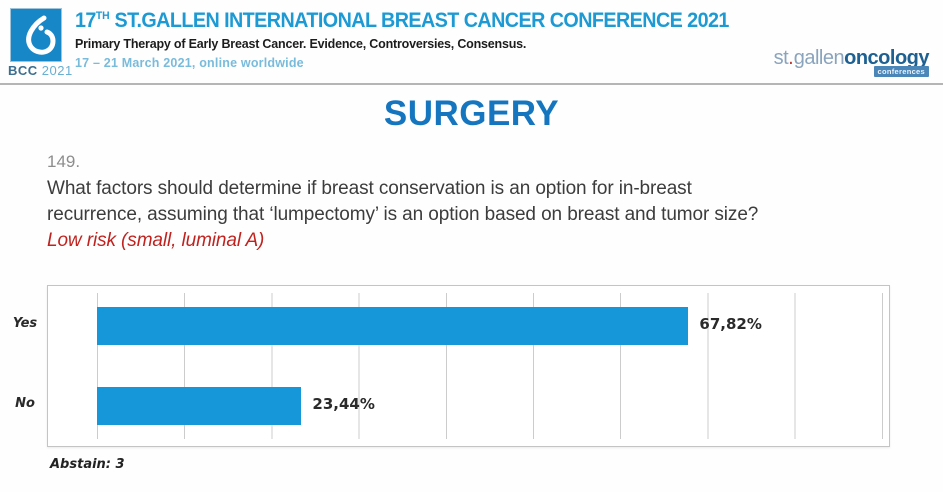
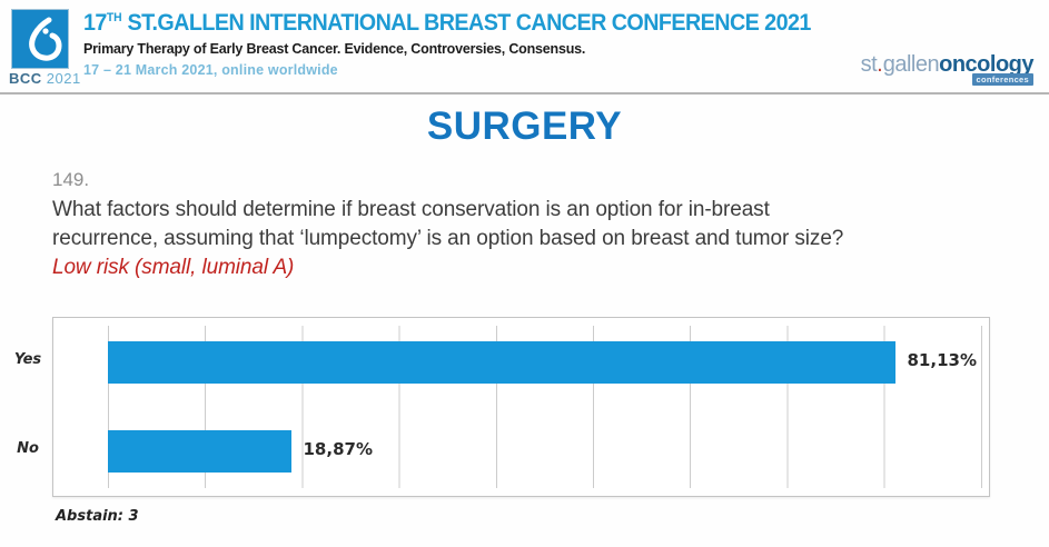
Yes: 67,82% -> 81,13%
No: 23,44% -> 18,87%
